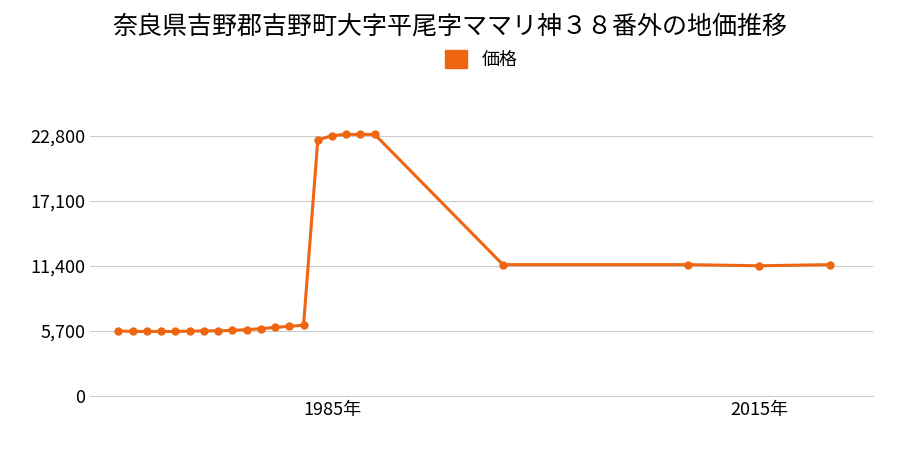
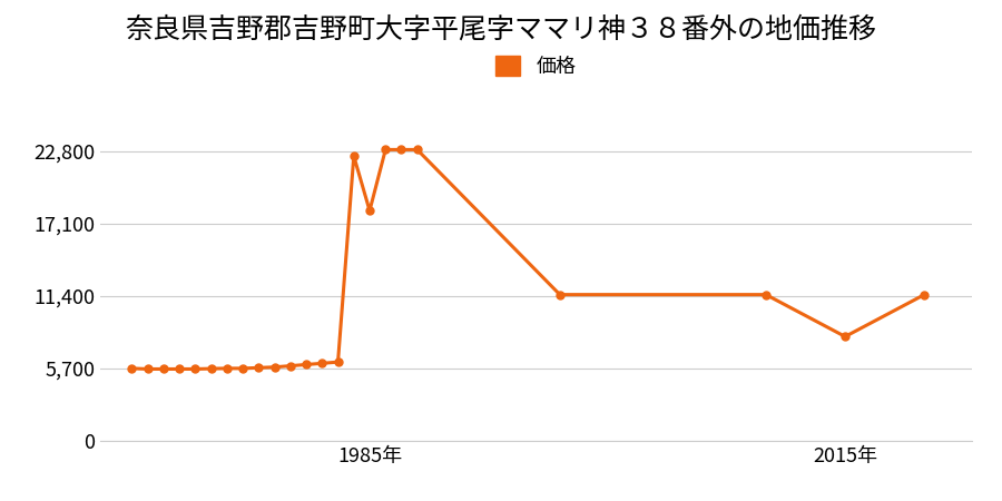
1985年: 22,800 -> 18,100
2015年: 11,400 -> 8,200
